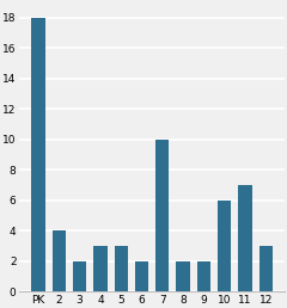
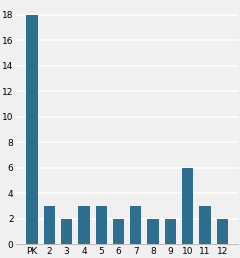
2: 4 -> 3
7: 10 -> 3
11: 7 -> 3
12: 3 -> 2
